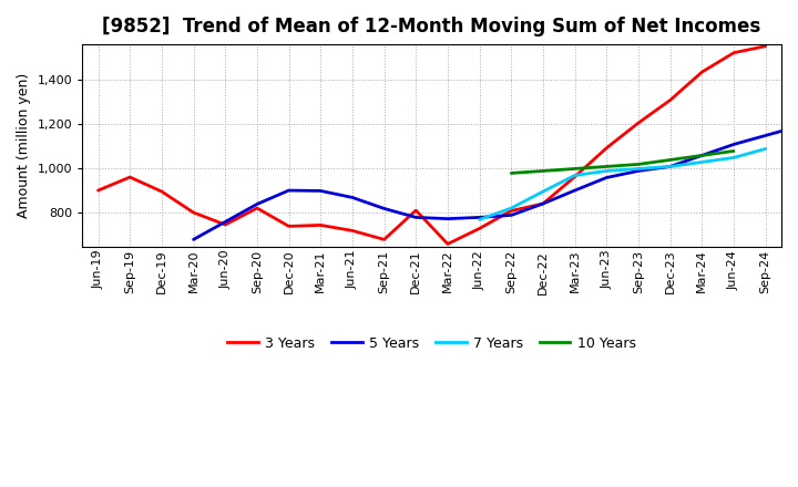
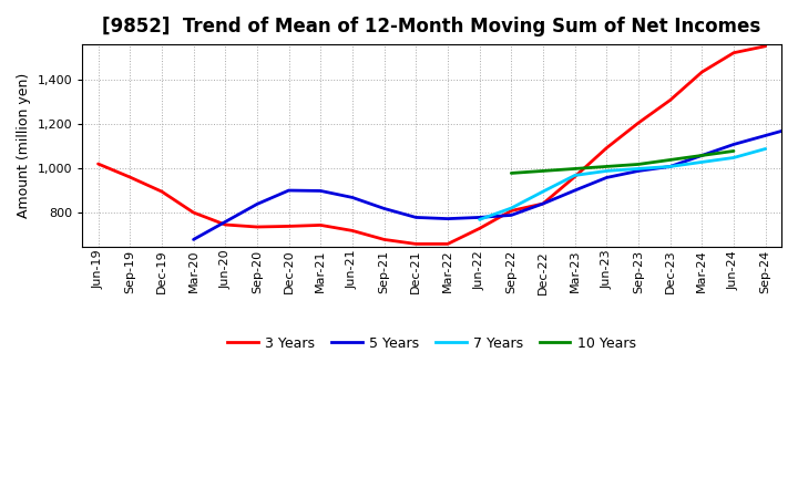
3 Years/Jun-19: 900 -> 1,020
3 Years/Sep-20: 820 -> 740
3 Years/Dec-21: 810 -> 660
